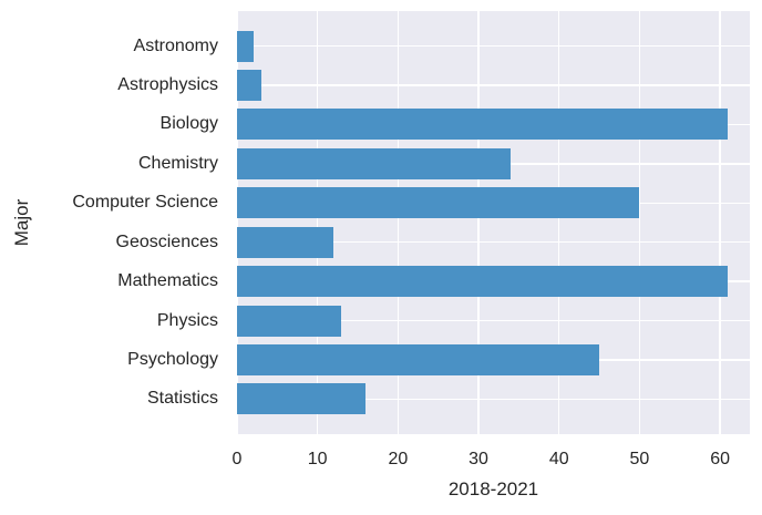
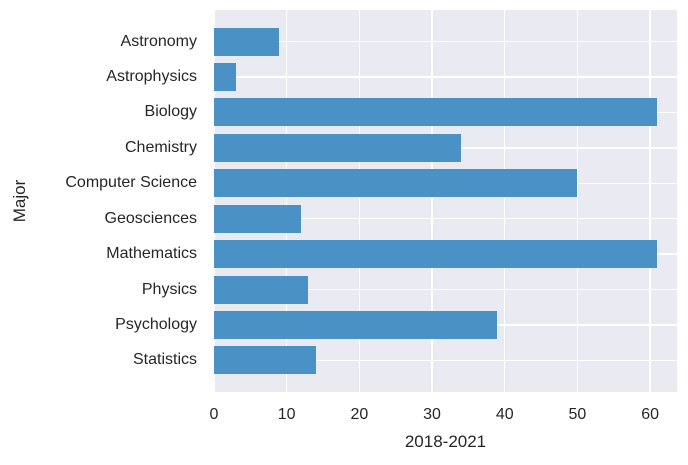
Astronomy: 2 -> 9
Psychology: 45 -> 39
Statistics: 16 -> 14
